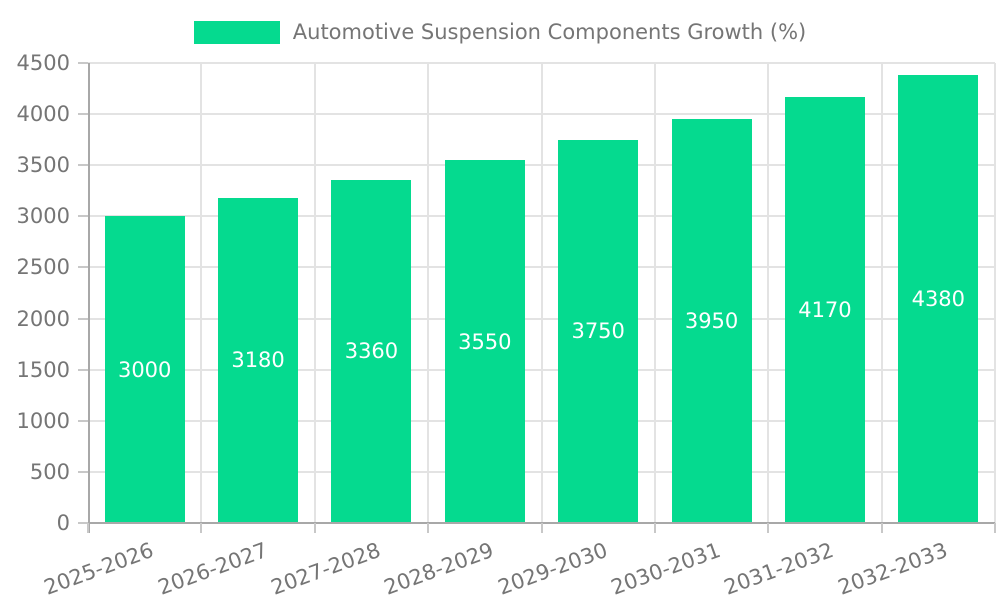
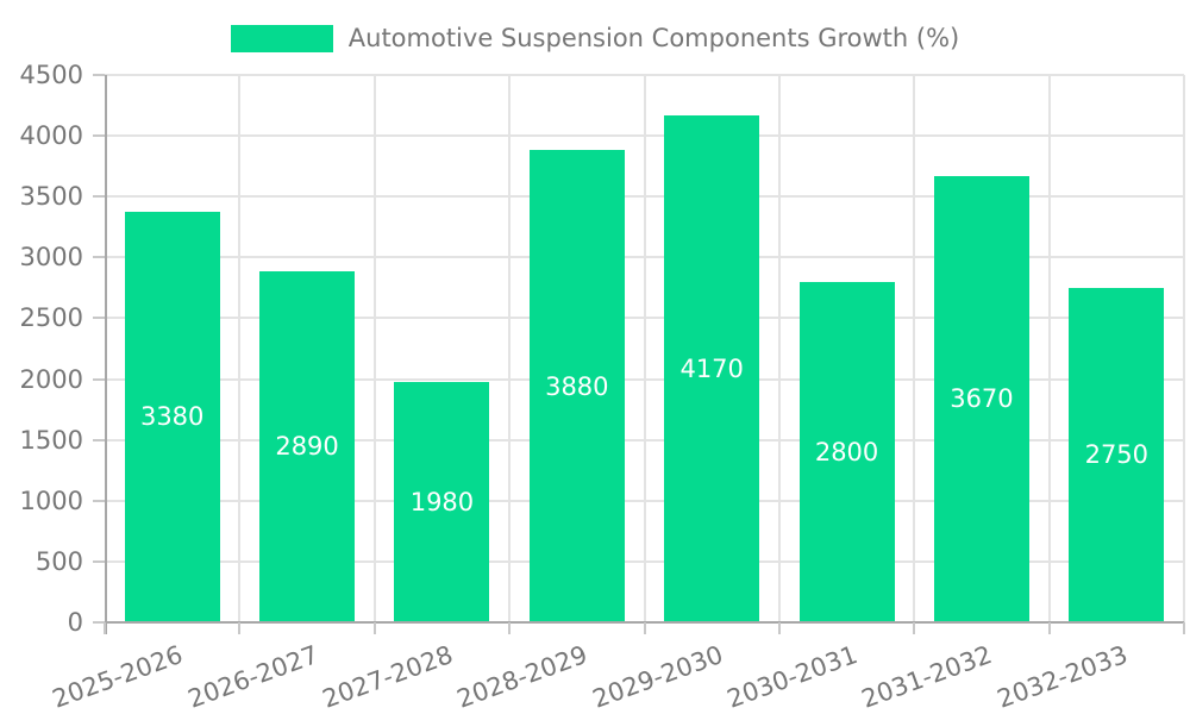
2025-2026: 3000 -> 3380
2026-2027: 3180 -> 2890
2027-2028: 3360 -> 1980
2028-2029: 3550 -> 3880
2029-2030: 3750 -> 4170
2030-2031: 3950 -> 2800
2031-2032: 4170 -> 3670
2032-2033: 4380 -> 2750
